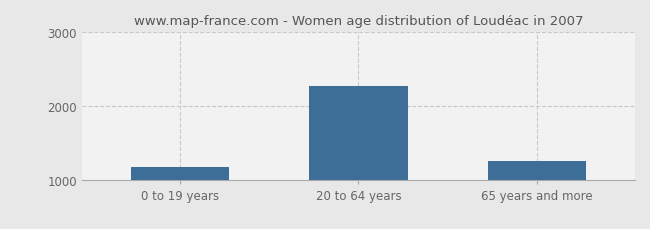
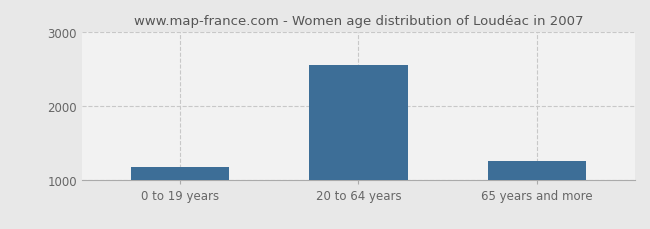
20 to 64 years: 2280 -> 2560
